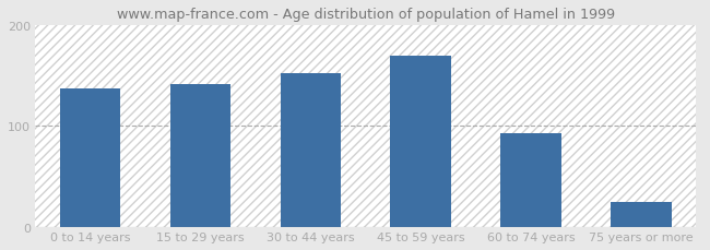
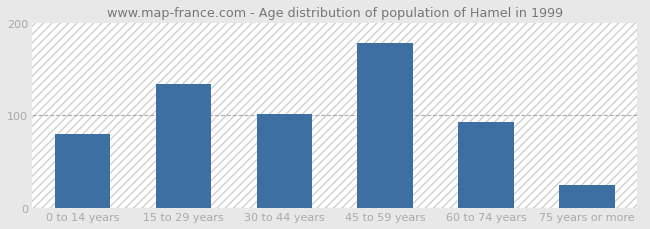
0 to 14 years: 137 -> 80
15 to 29 years: 141 -> 134
30 to 44 years: 152 -> 102
45 to 59 years: 170 -> 178
